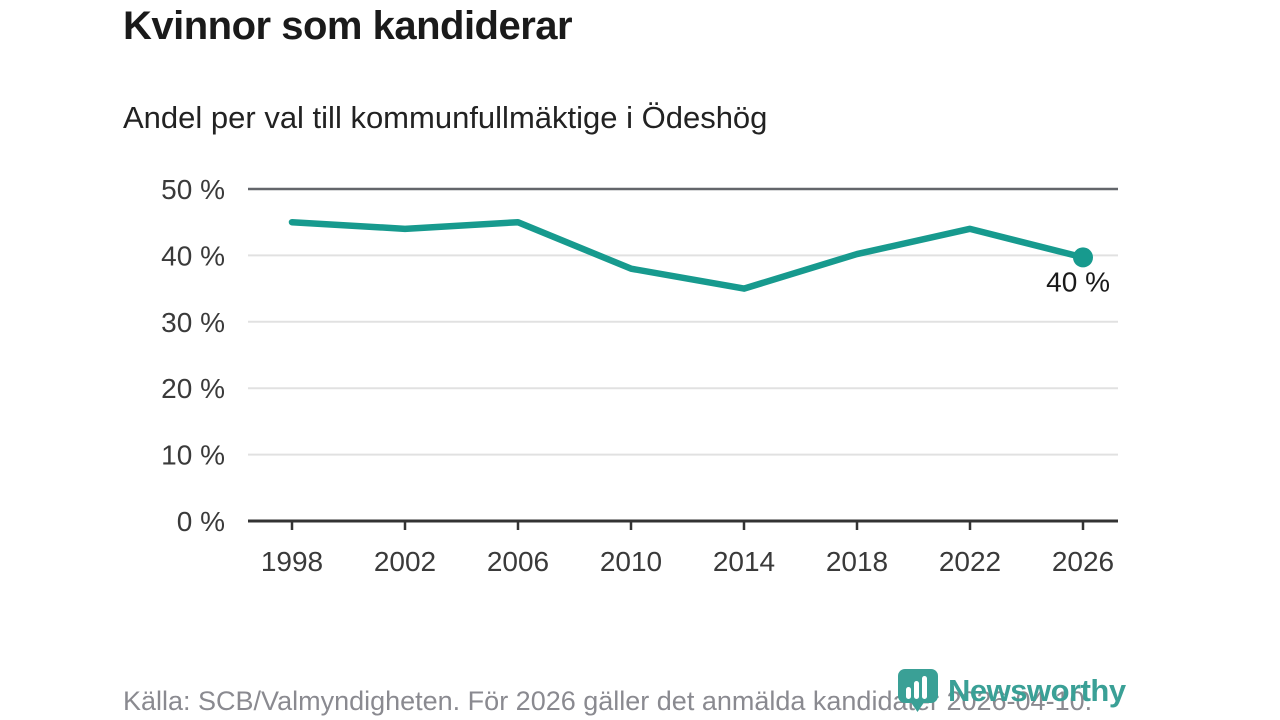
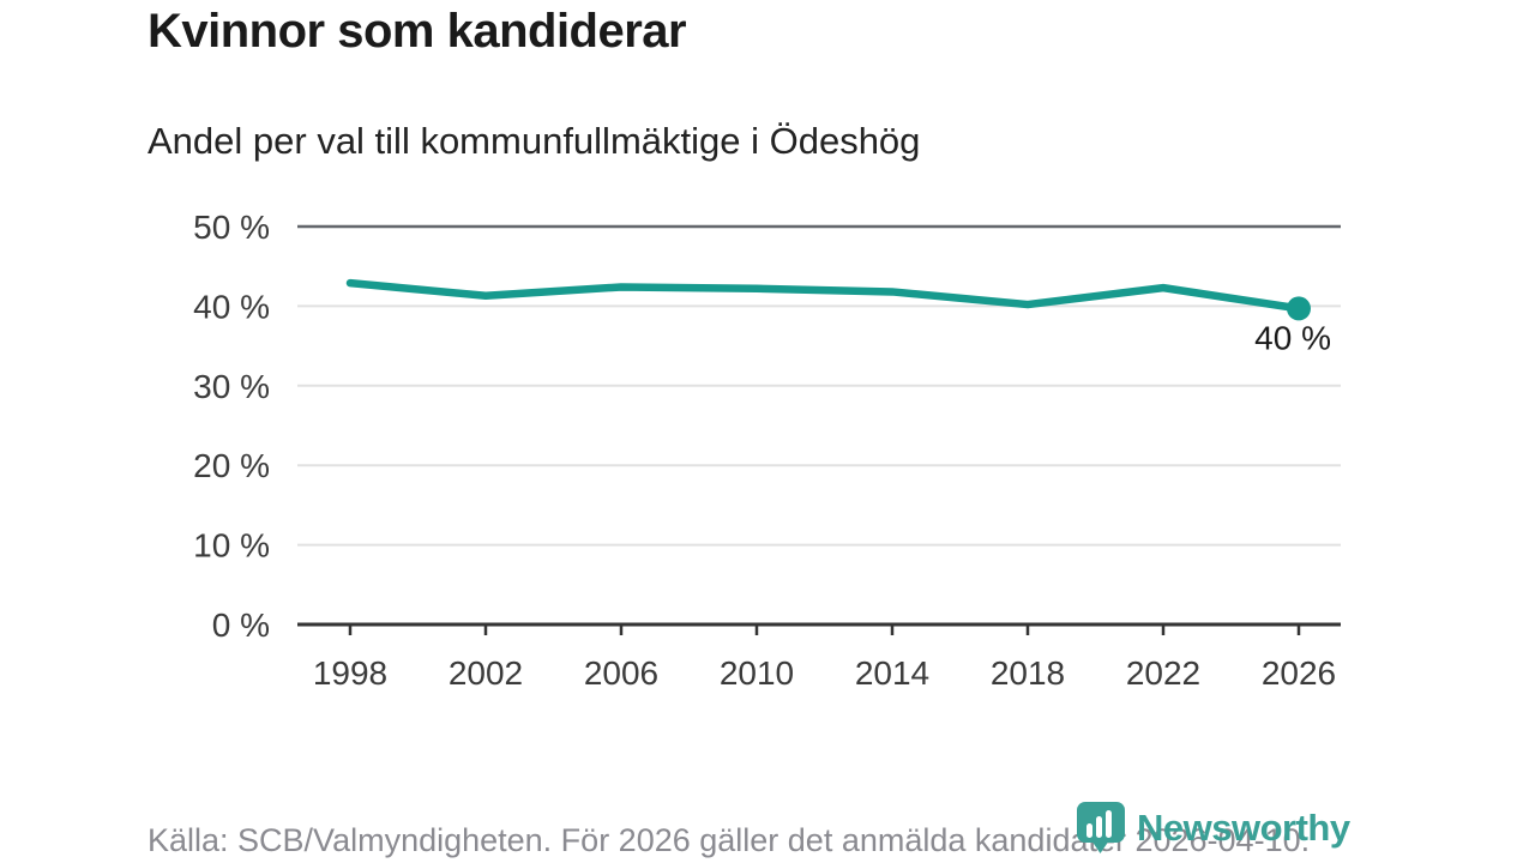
1998: 45% -> 43%
2002: 44% -> 41%
2006: 45% -> 42%
2010: 38% -> 42%
2014: 35% -> 42%
2022: 44% -> 42%
